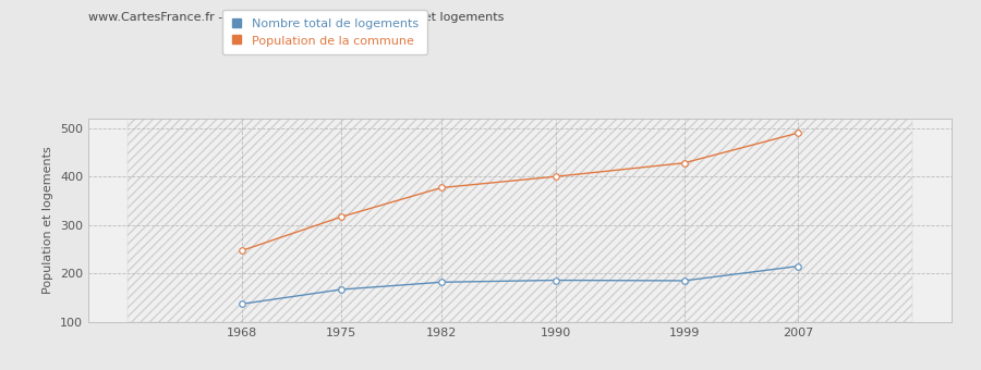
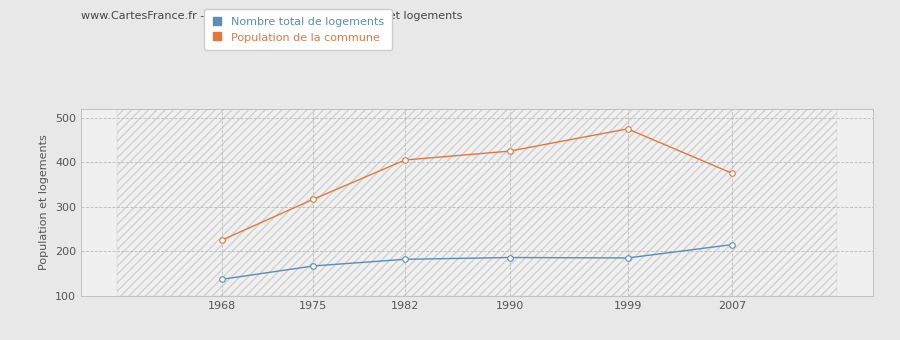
Population de la commune/1968: 247 -> 225
Population de la commune/1982: 377 -> 405
Population de la commune/1990: 400 -> 425
Population de la commune/1999: 428 -> 475
Population de la commune/2007: 490 -> 375
